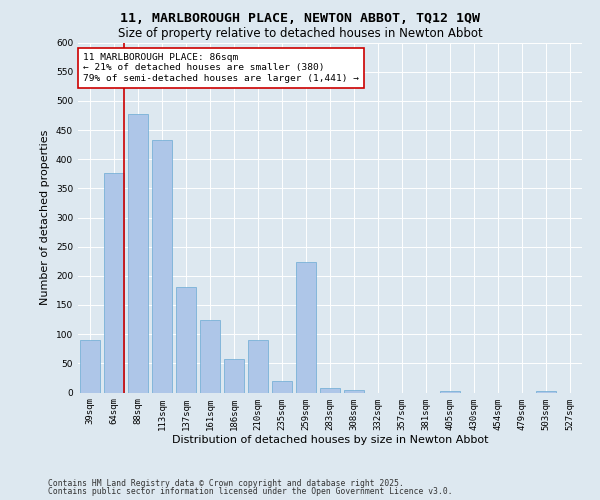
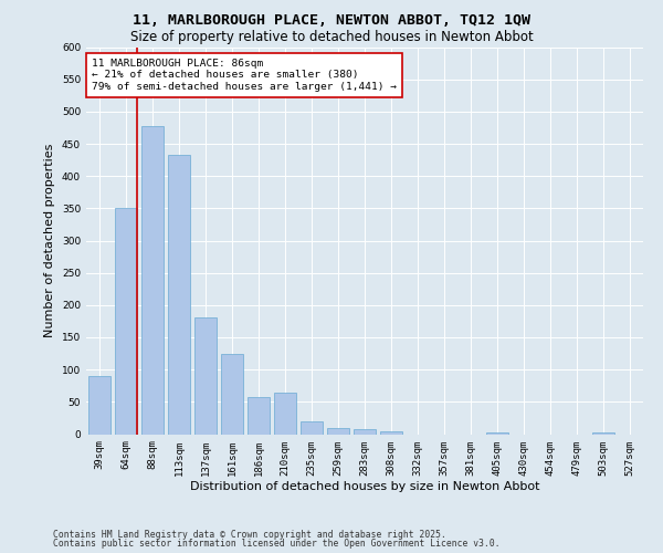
64sqm: 376 -> 350
210sqm: 90 -> 65
259sqm: 224 -> 10
